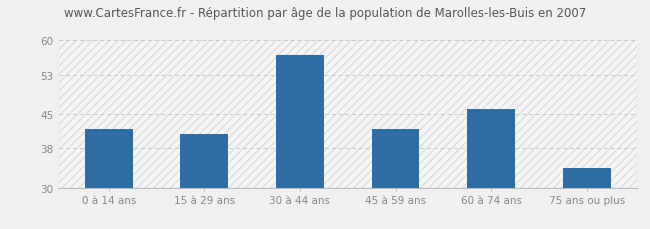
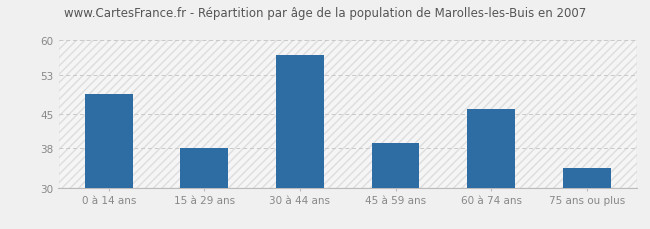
0 à 14 ans: 42 -> 49
15 à 29 ans: 41 -> 38
45 à 59 ans: 42 -> 39
